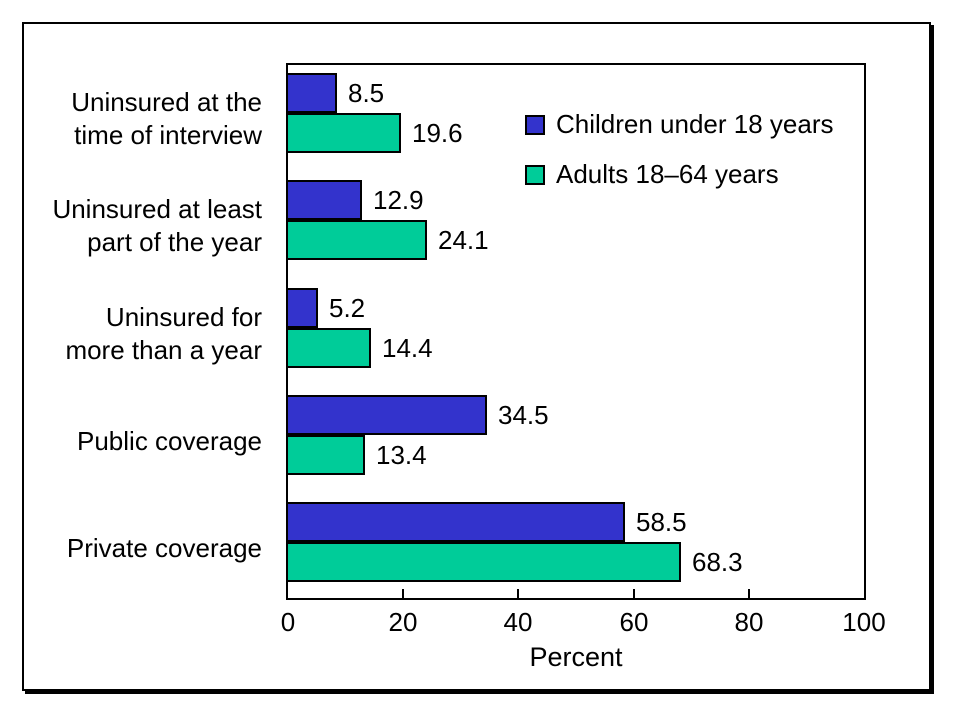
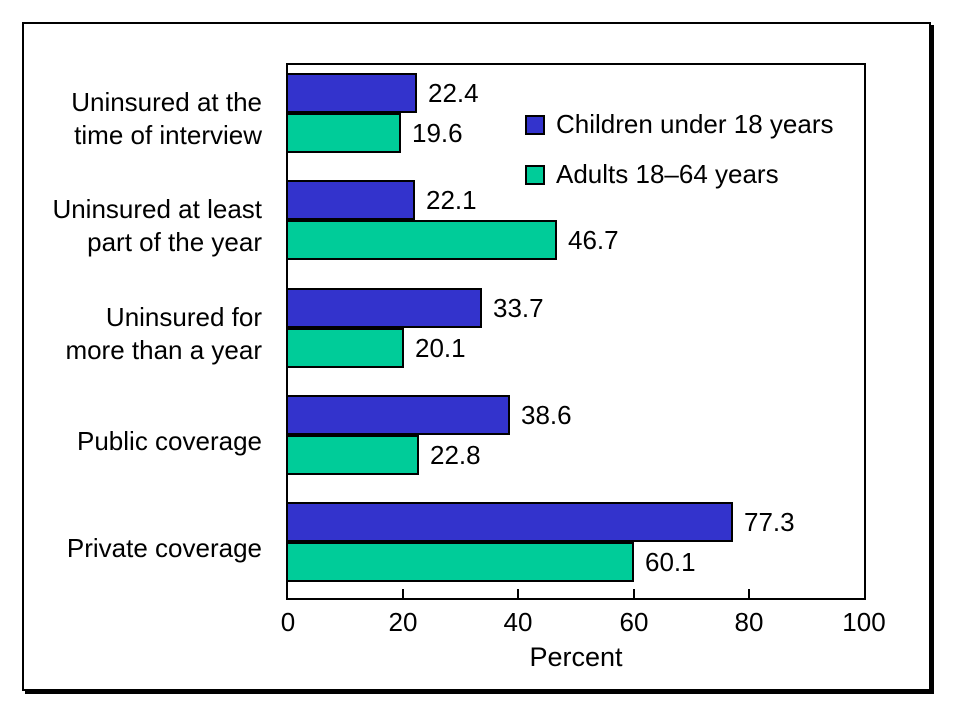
Children under 18 years/Uninsured at the time of interview: 8.5 -> 22.4
Children under 18 years/Uninsured at least part of the year: 12.9 -> 22.1
Adults 18–64 years/Uninsured at least part of the year: 24.1 -> 46.7
Children under 18 years/Uninsured for more than a year: 5.2 -> 33.7
Adults 18–64 years/Uninsured for more than a year: 14.4 -> 20.1
Children under 18 years/Public coverage: 34.5 -> 38.6
Adults 18–64 years/Public coverage: 13.4 -> 22.8
Children under 18 years/Private coverage: 58.5 -> 77.3
Adults 18–64 years/Private coverage: 68.3 -> 60.1
